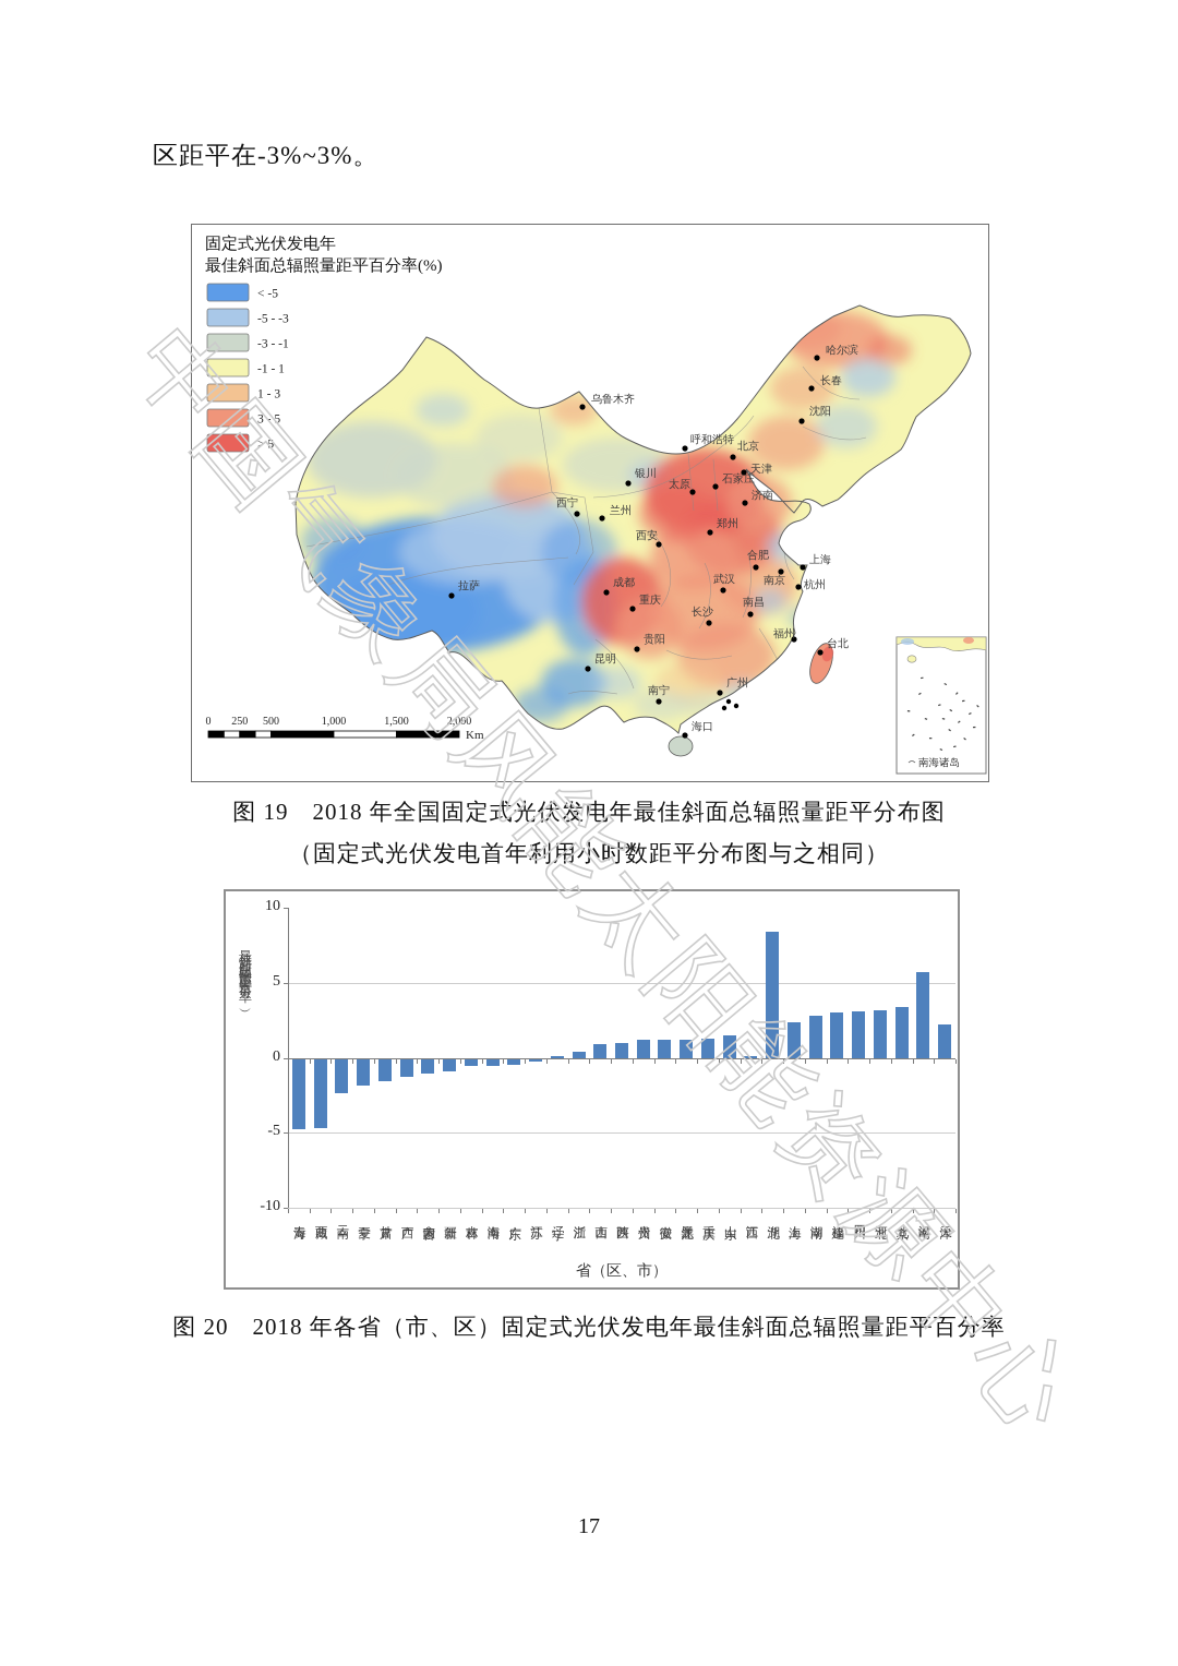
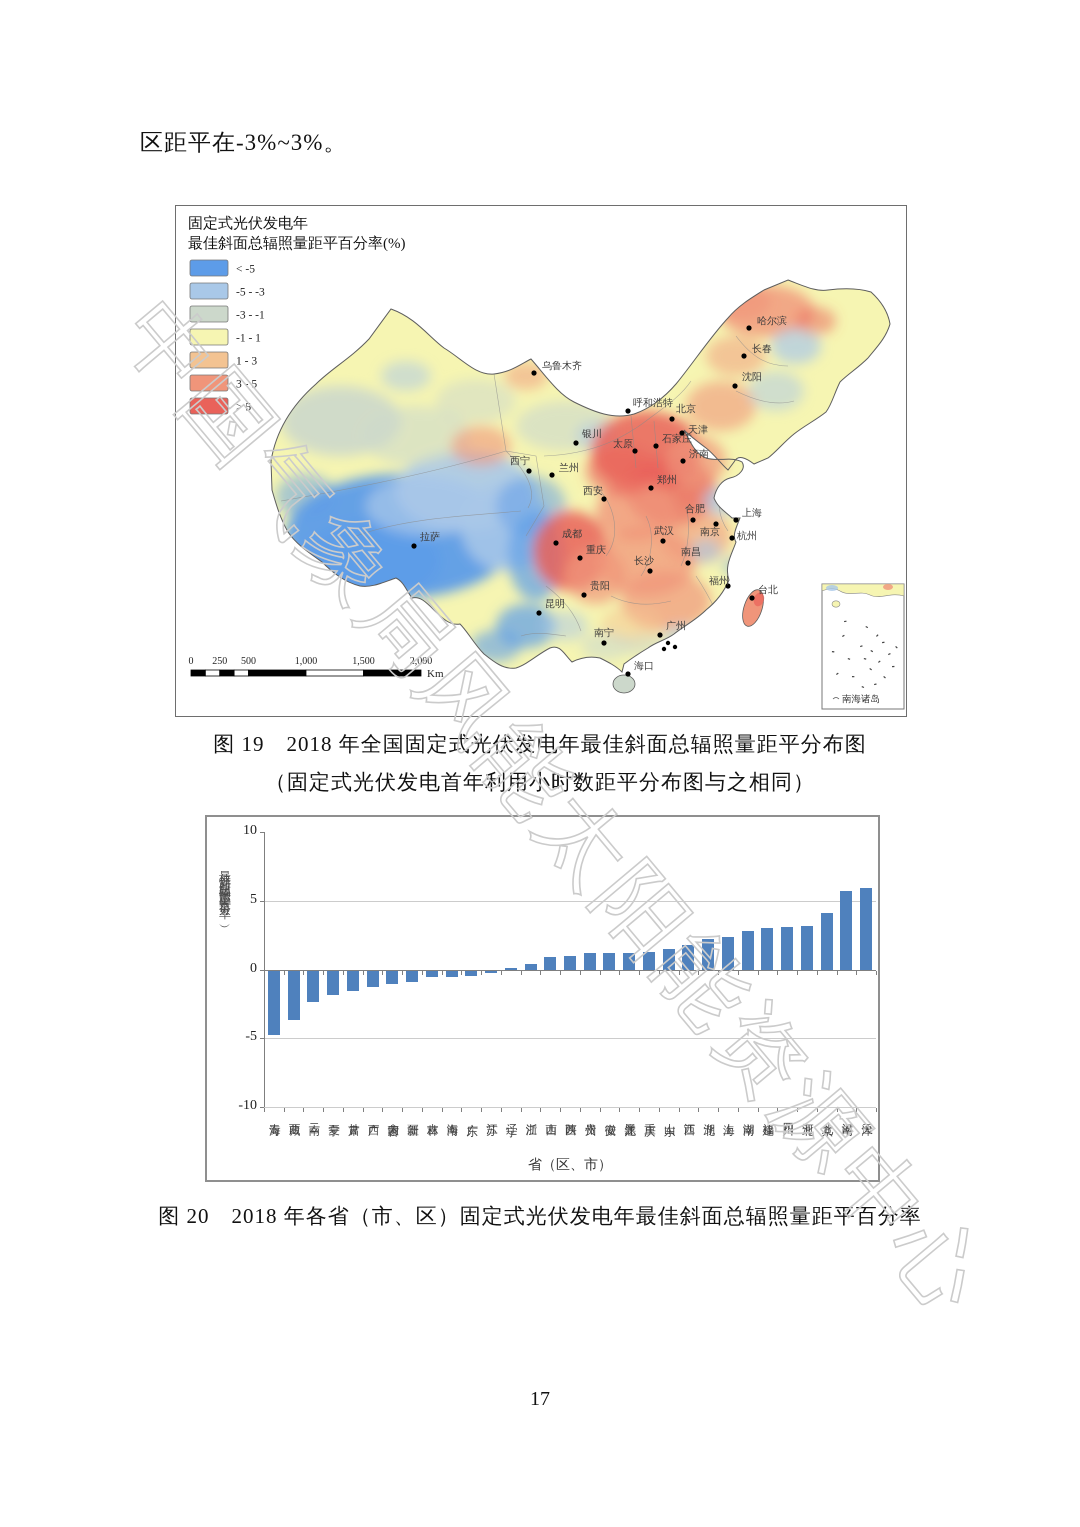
西藏: -4.6 -> -3.6
江西: 0.1 -> 1.8
湖北: 8.4 -> 2.2
北京: 3.4 -> 4.1
天津: 2.2 -> 5.9
